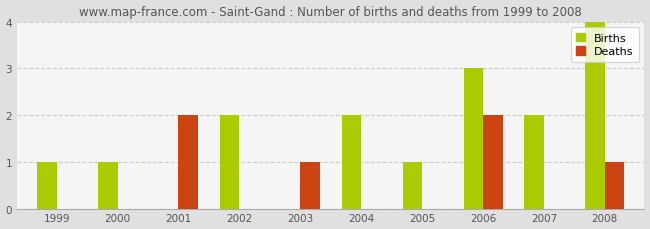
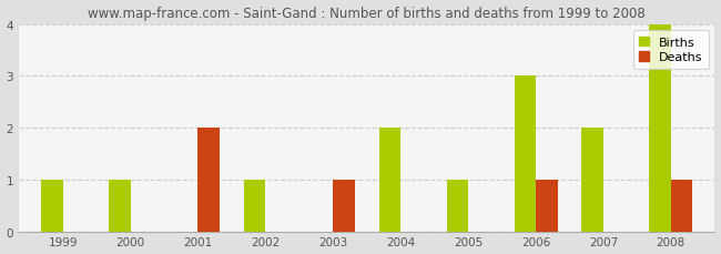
Births/2002: 2 -> 1
Deaths/2006: 2 -> 1
